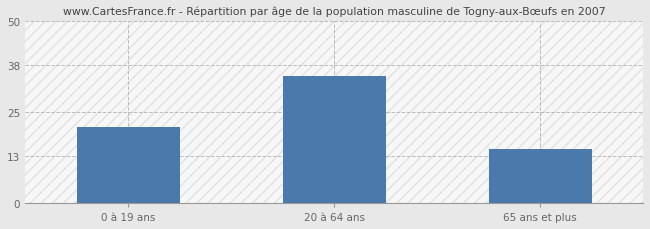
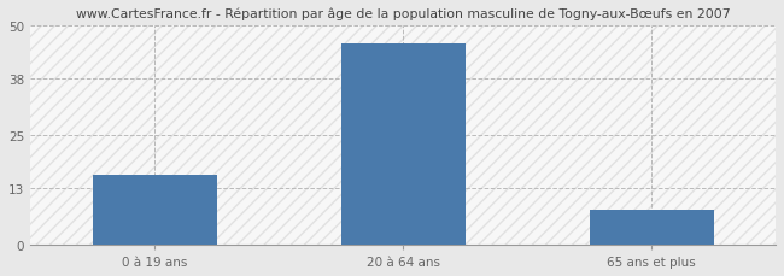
0 à 19 ans: 21 -> 16
20 à 64 ans: 35 -> 46
65 ans et plus: 15 -> 8
